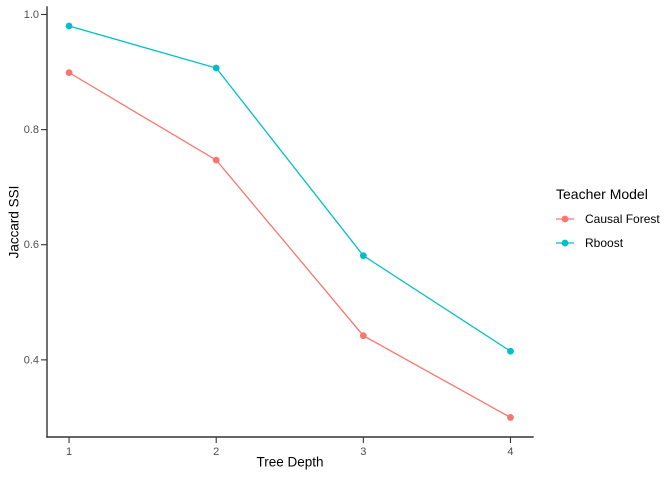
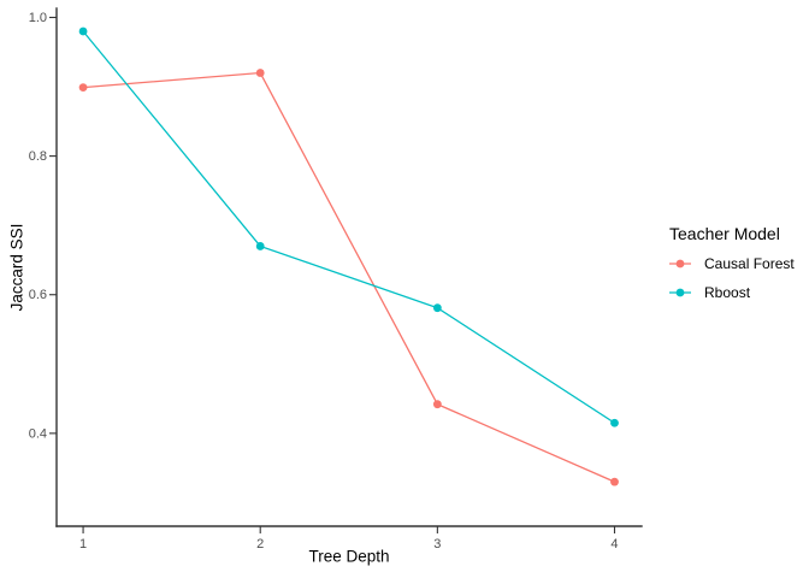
Causal Forest/2: 0.75 -> 0.92
Rboost/2: 0.91 -> 0.67
Causal Forest/4: 0.30 -> 0.33
